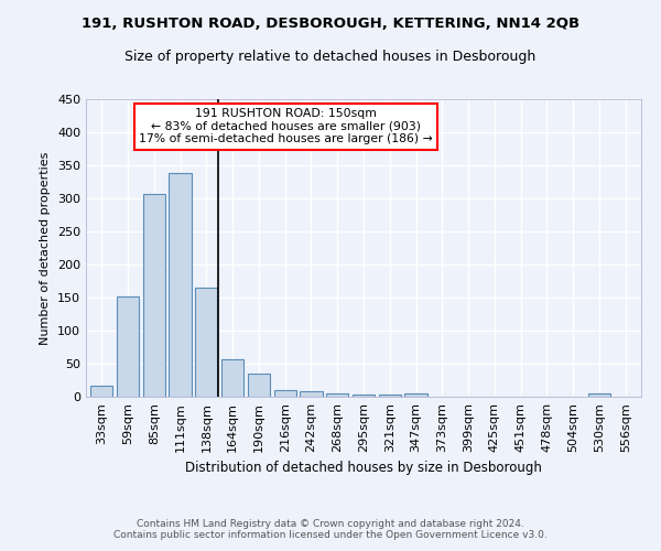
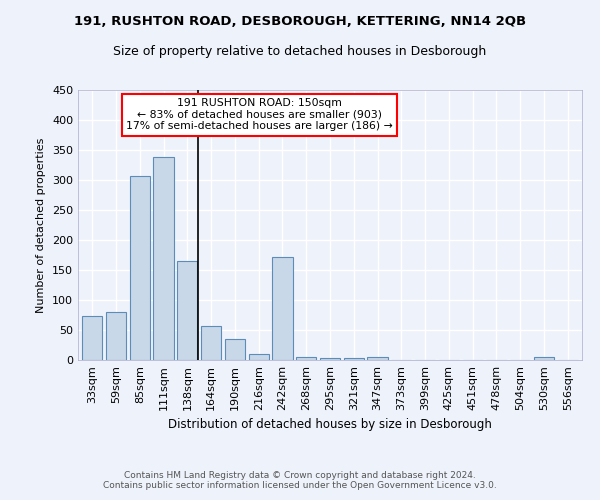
33sqm: 16 -> 74
59sqm: 152 -> 80
242sqm: 8 -> 172
